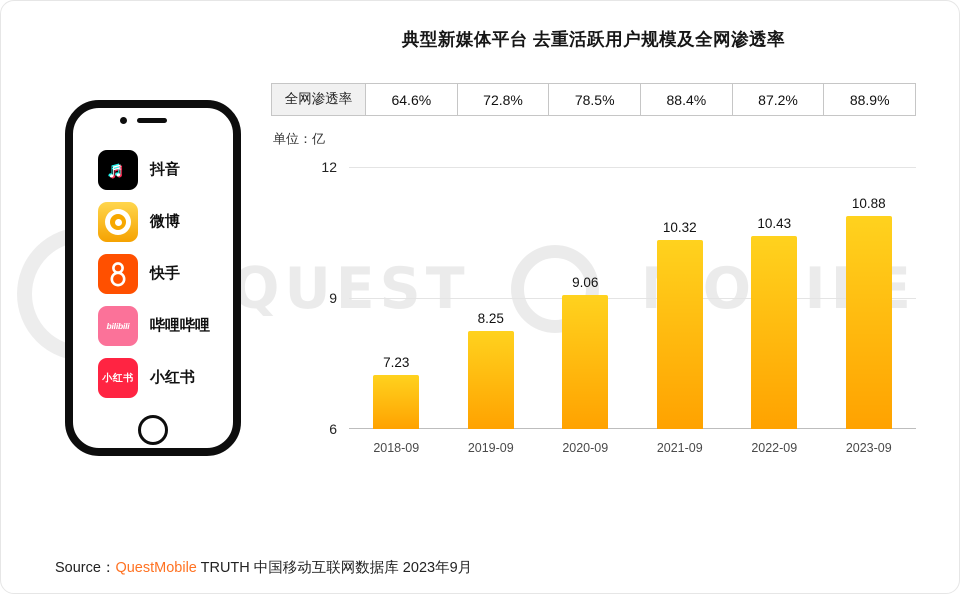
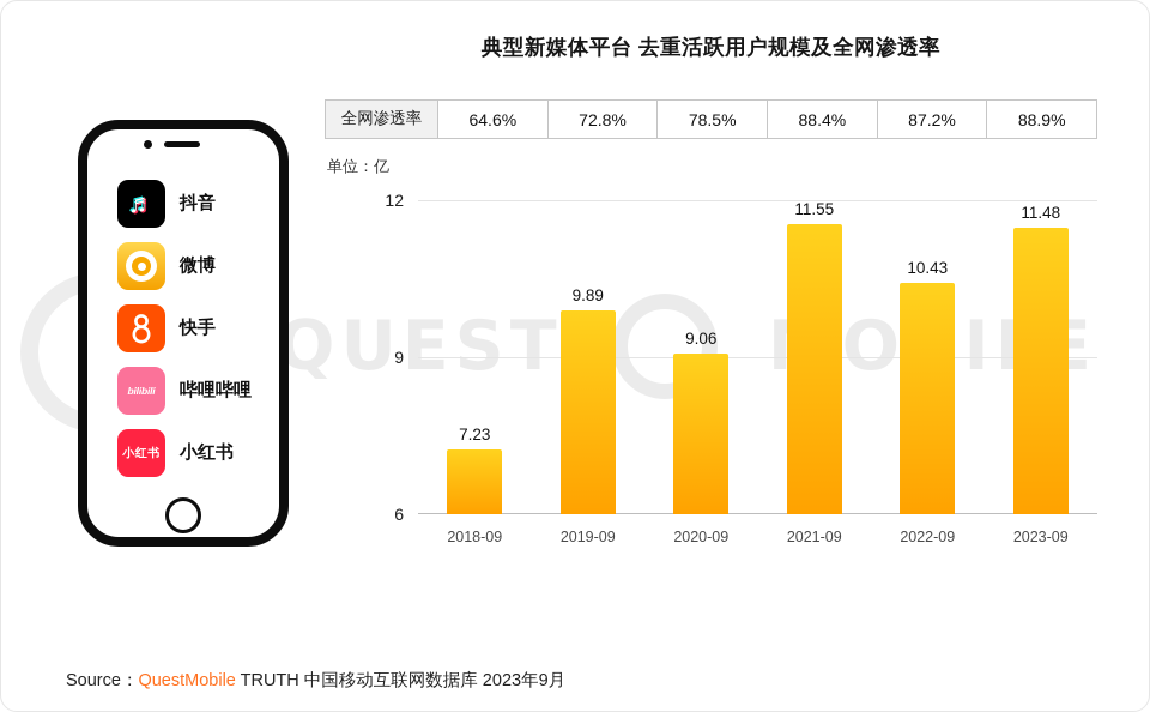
2019-09: 8.25 -> 9.89
2021-09: 10.32 -> 11.55
2023-09: 10.88 -> 11.48
